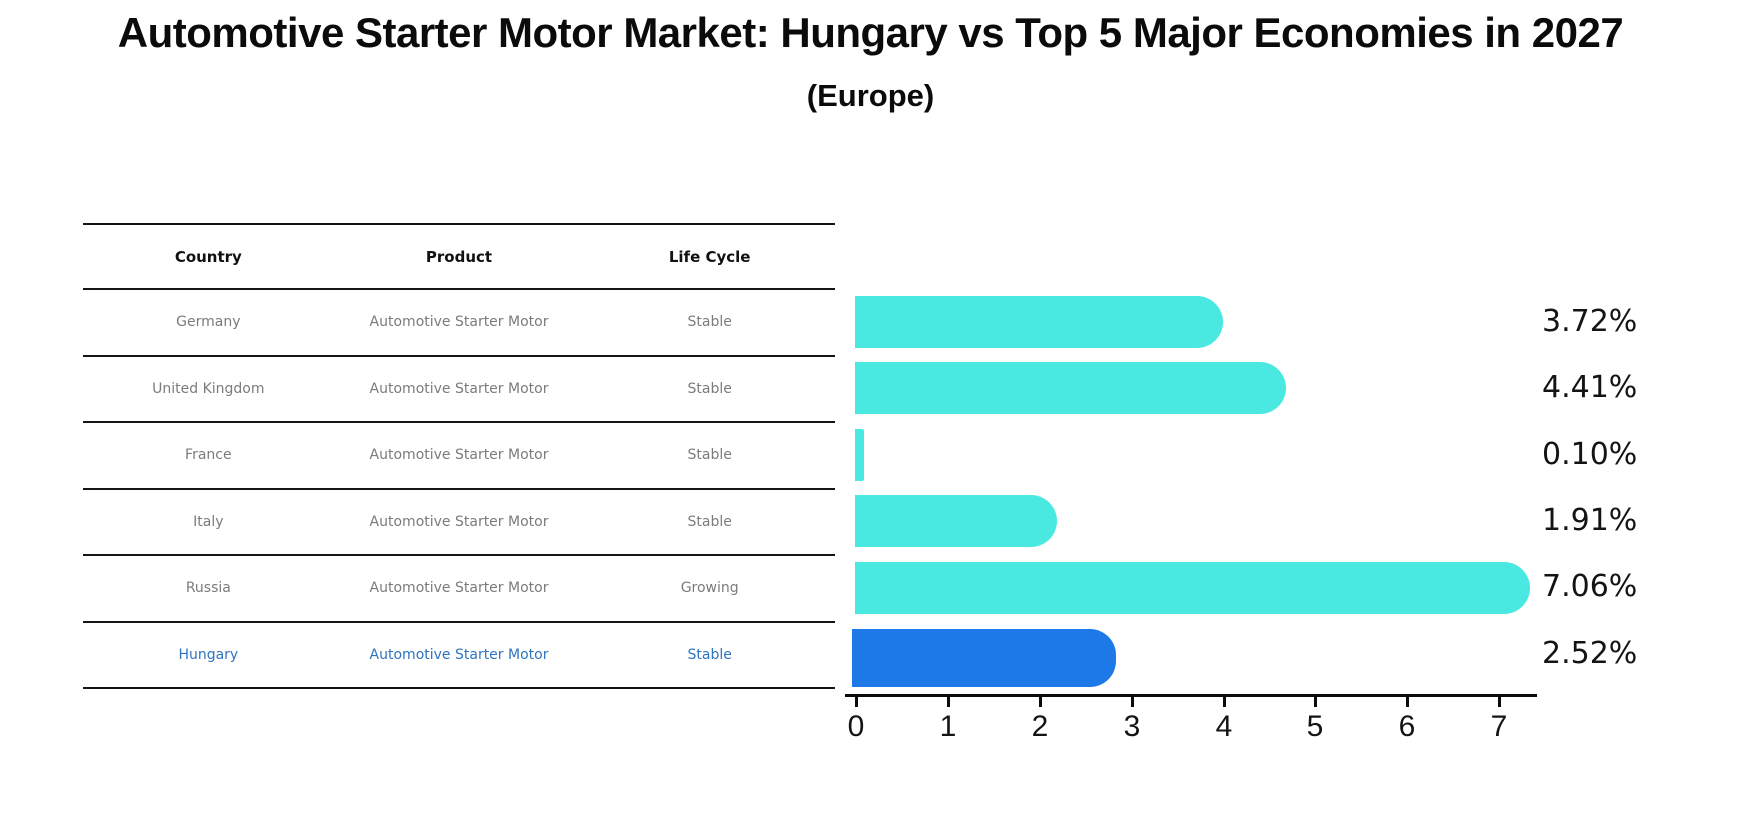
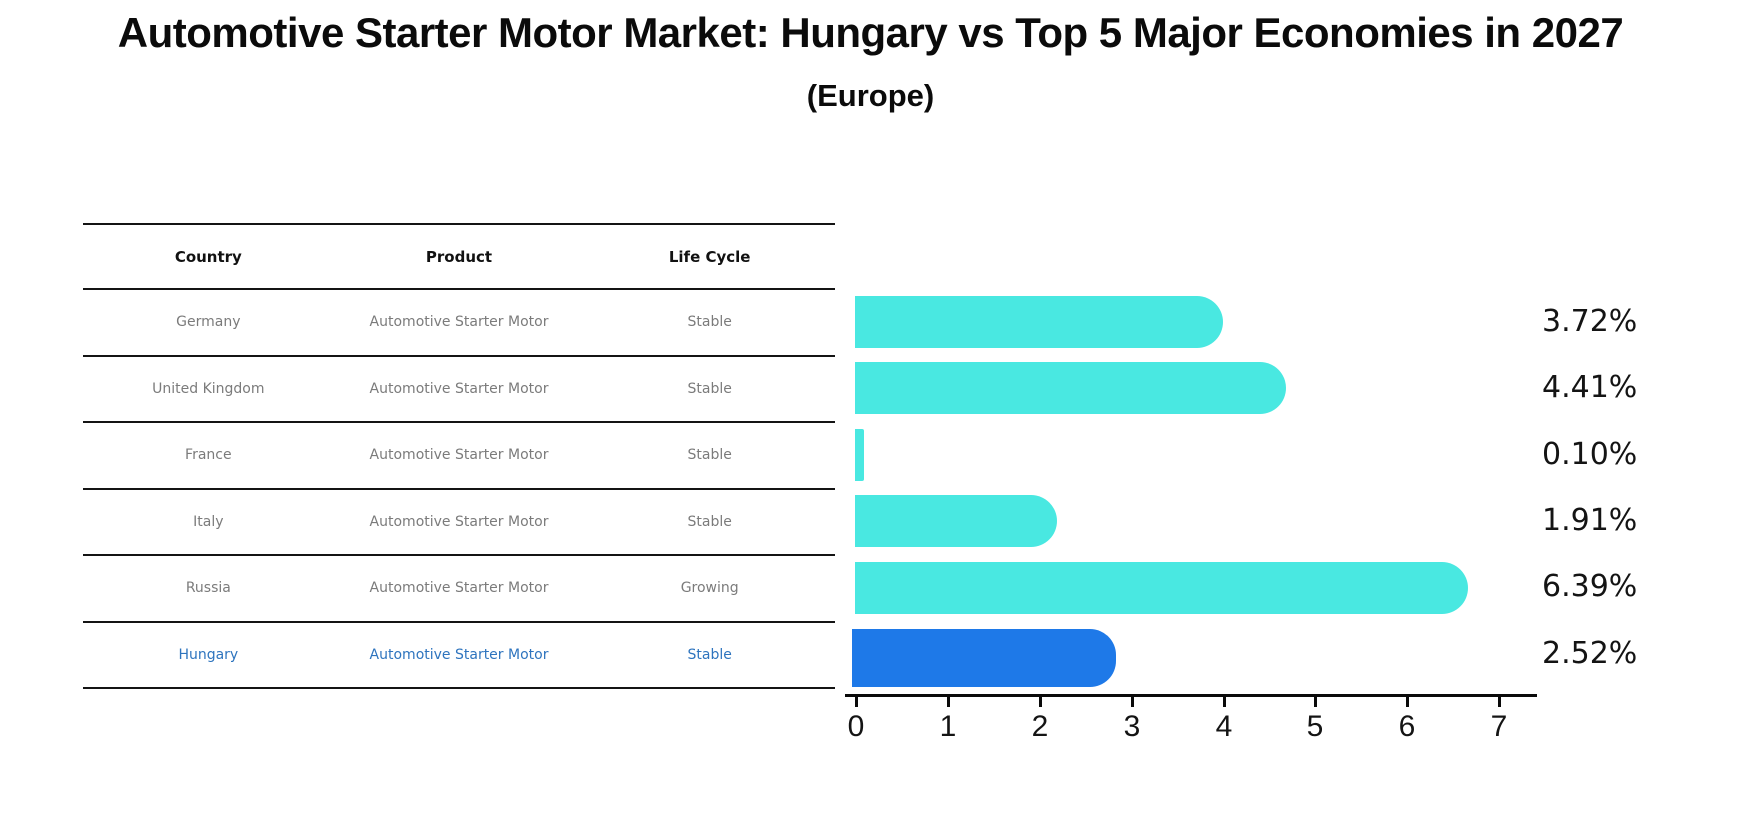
Russia: 7.06% -> 6.39%
